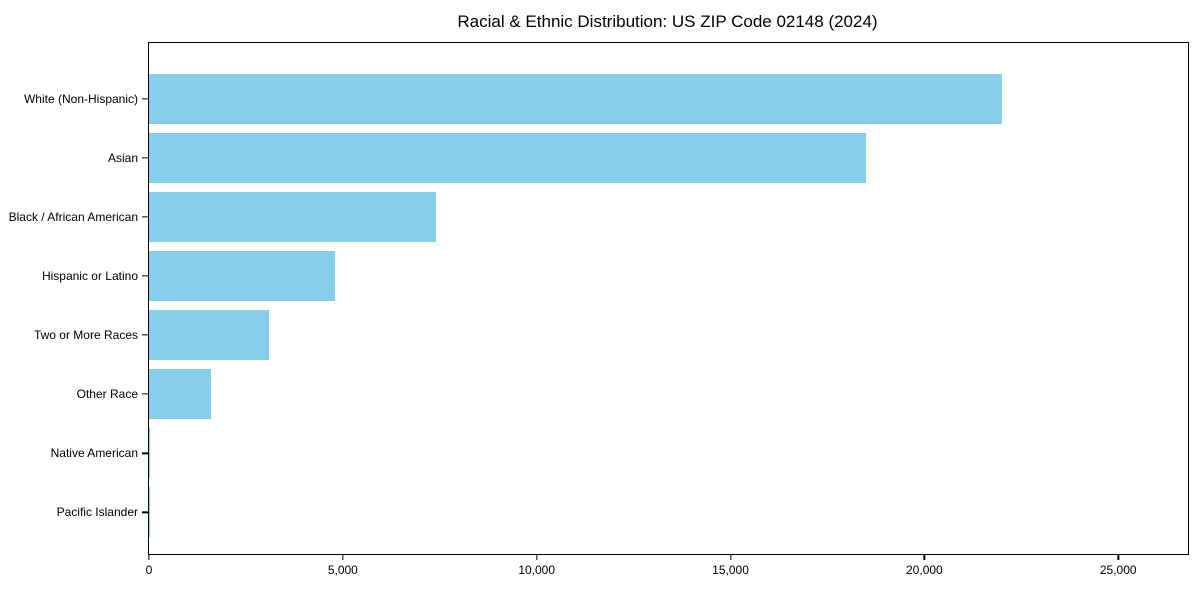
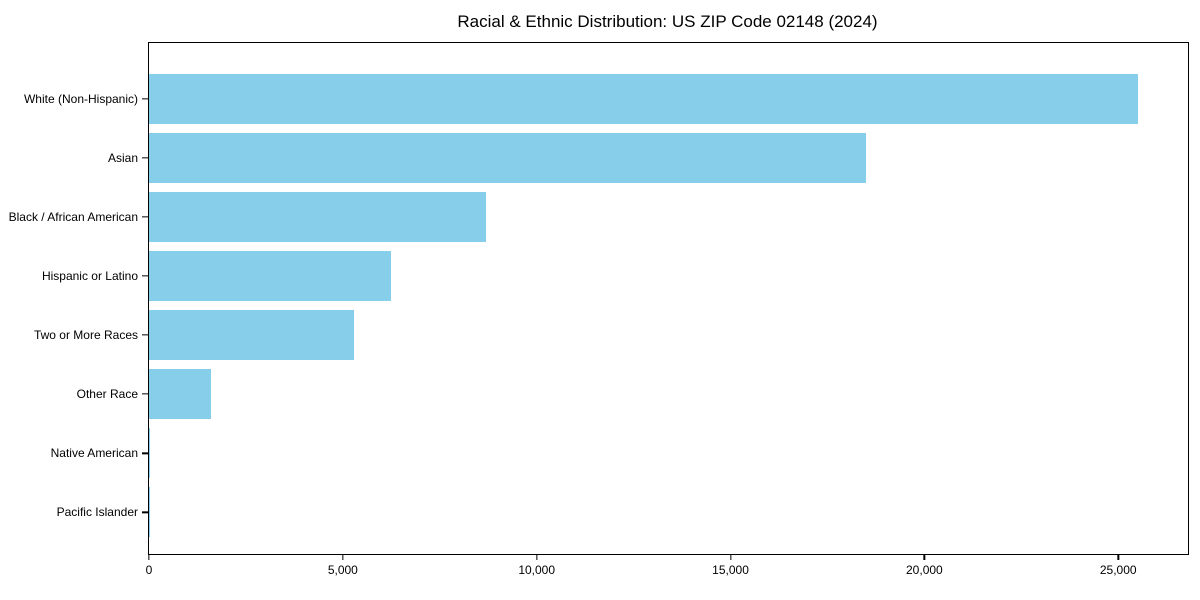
White (Non-Hispanic): 22000 -> 25500
Black / African American: 7400 -> 8700
Hispanic or Latino: 4800 -> 6200
Two or More Races: 3100 -> 5300
